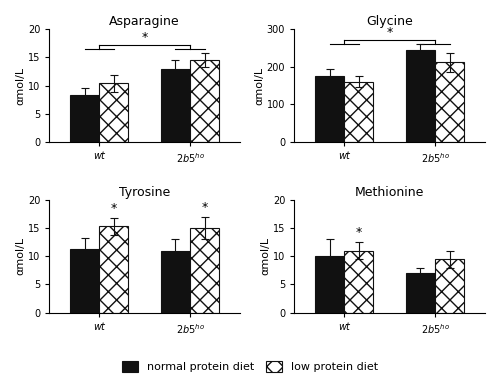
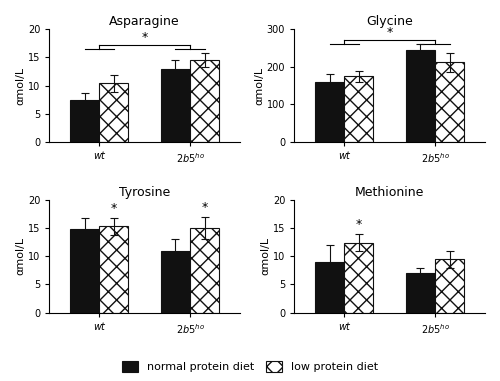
Asparagine/normal protein diet/wt: 8.3 -> 7.4
Glycine/normal protein diet/wt: 175 -> 160
Glycine/low protein diet/wt: 160 -> 175
Tyrosine/normal protein diet/wt: 11.3 -> 14.8
Methionine/normal protein diet/wt: 10 -> 9
Methionine/low protein diet/wt: 11.0 -> 12.4
